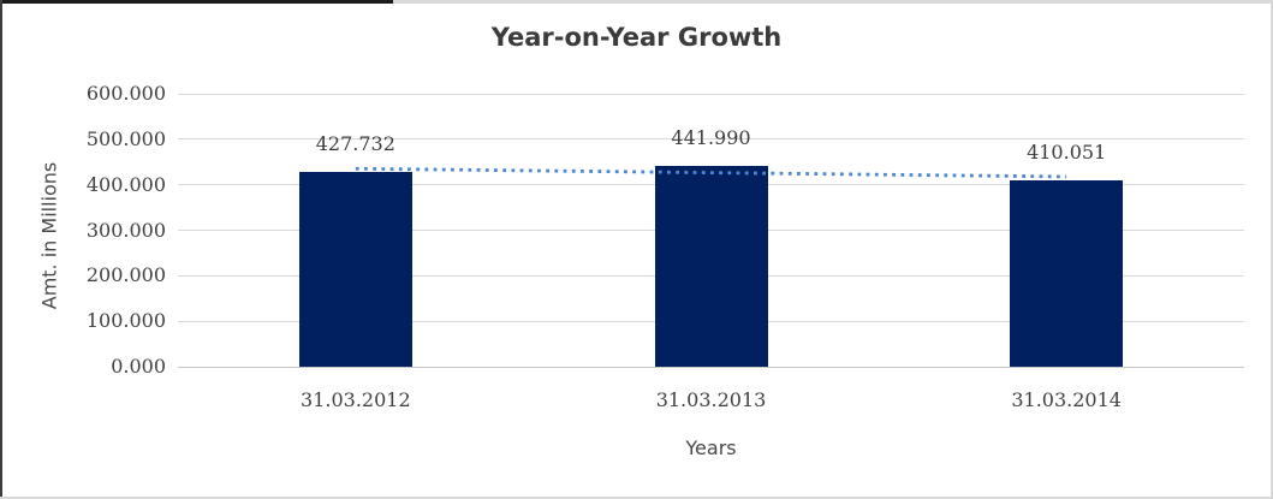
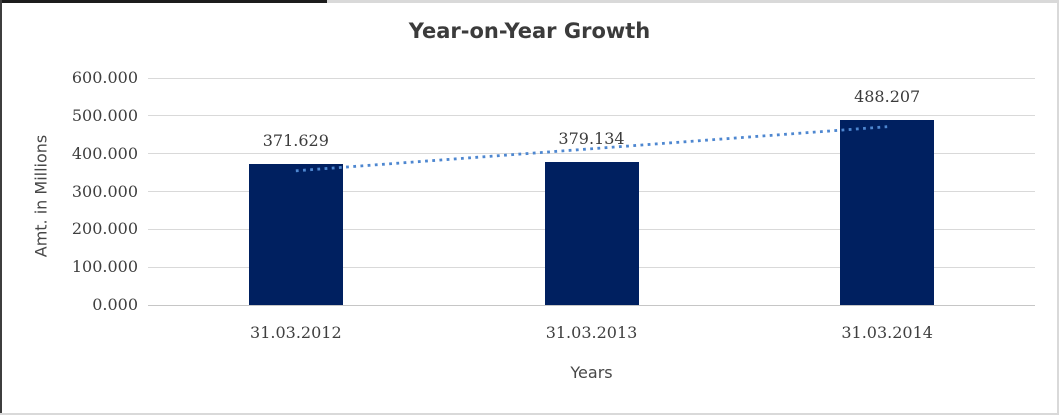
31.03.2012: 427.732 -> 371.629
31.03.2013: 441.990 -> 379.134
31.03.2014: 410.051 -> 488.207
